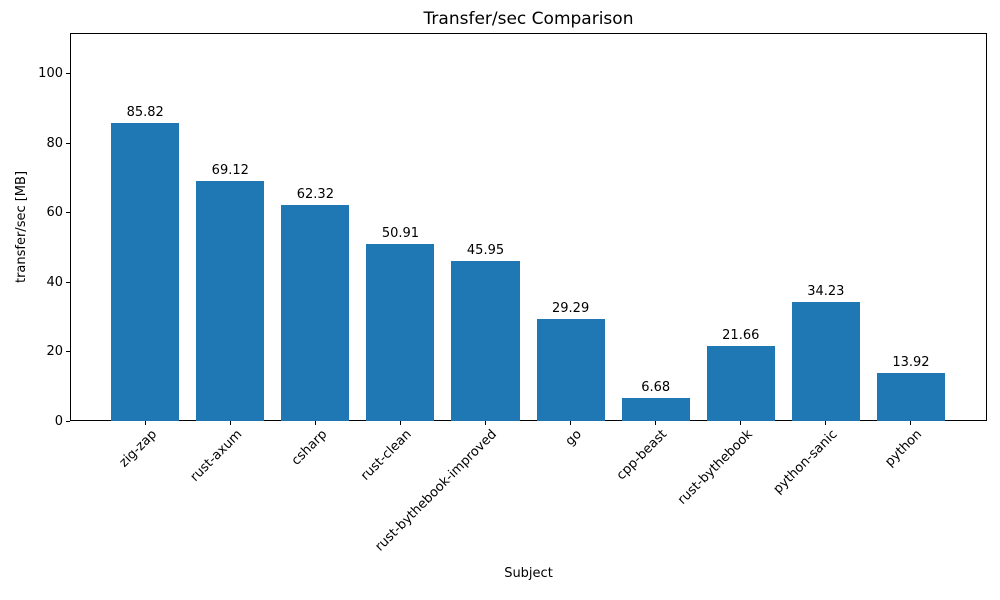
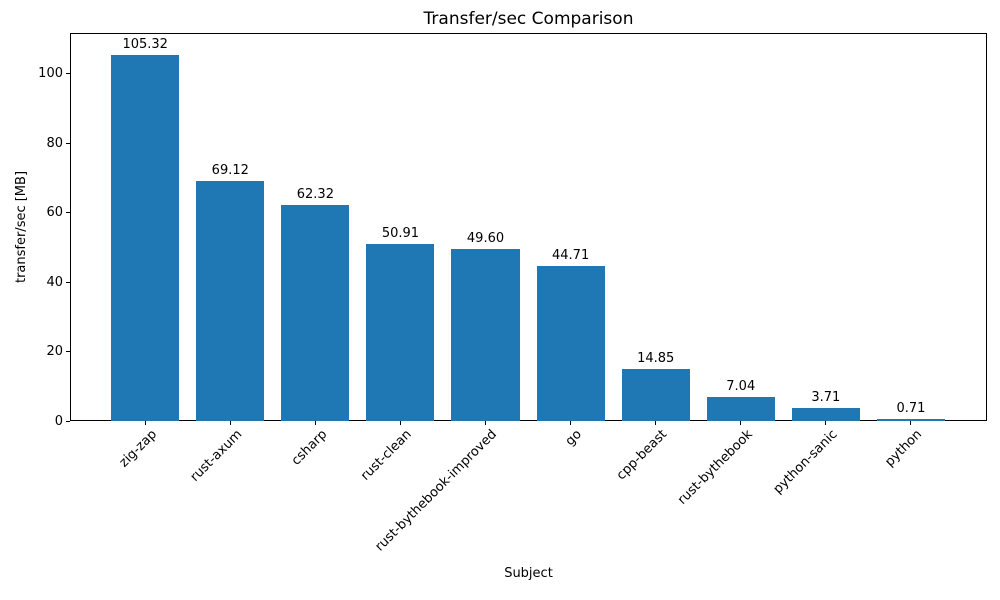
zig-zap: 85.82 -> 105.32
rust-bythebook-improved: 45.95 -> 49.60
go: 29.29 -> 44.71
cpp-beast: 6.68 -> 14.85
rust-bythebook: 21.66 -> 7.04
python-sanic: 34.23 -> 3.71
python: 13.92 -> 0.71
